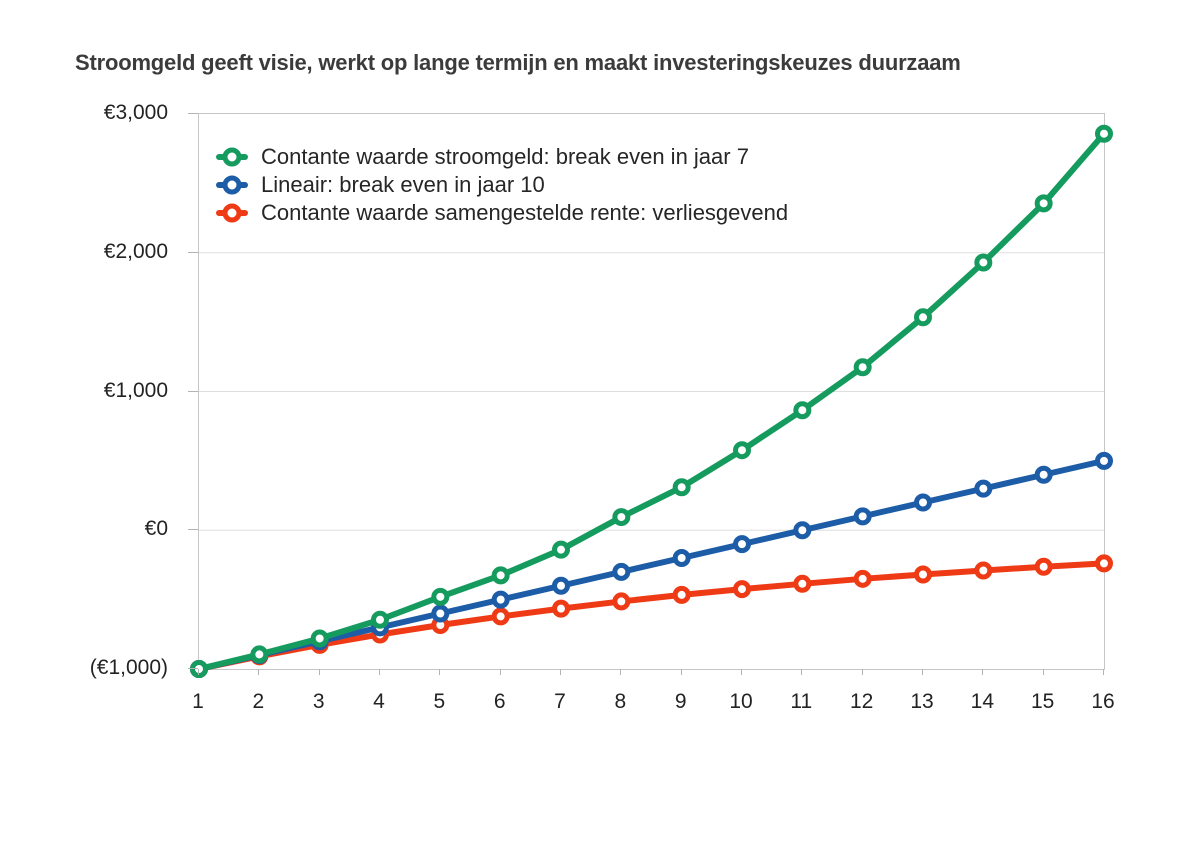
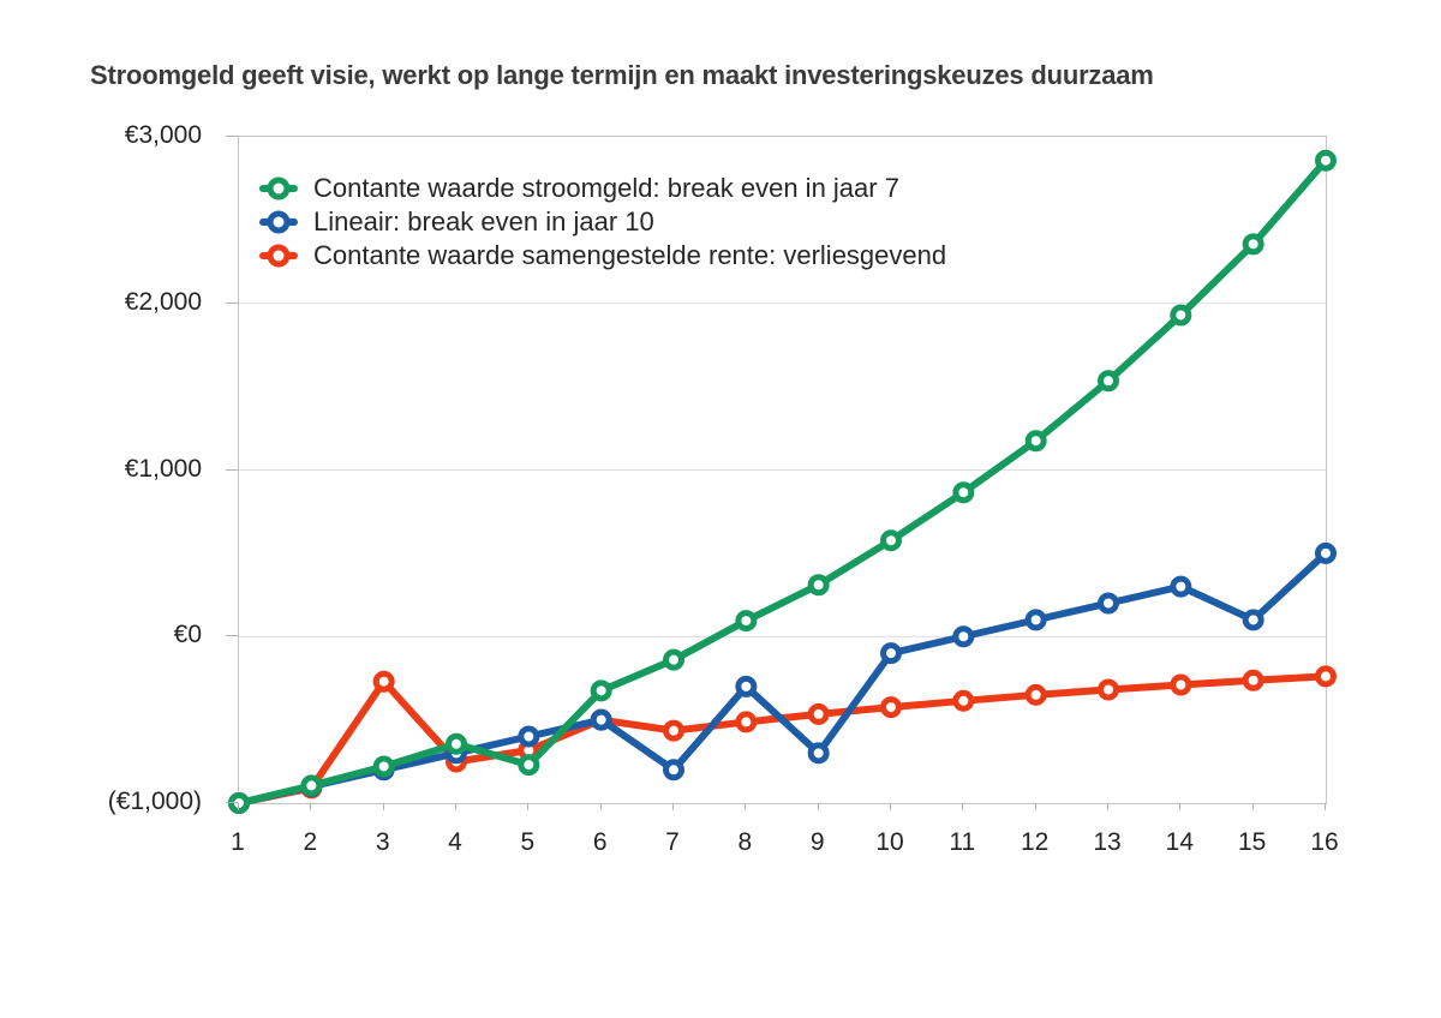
Contante waarde samengestelde rente: verliesgevend/3: -€830 -> -€270
Contante waarde stroomgeld: break even in jaar 7/5: -€480 -> -€770
Contante waarde samengestelde rente: verliesgevend/6: -€620 -> -€500
Lineair: break even in jaar 10/7: -€400 -> -€800
Lineair: break even in jaar 10/9: -€200 -> -€700
Lineair: break even in jaar 10/15: €400 -> €100
